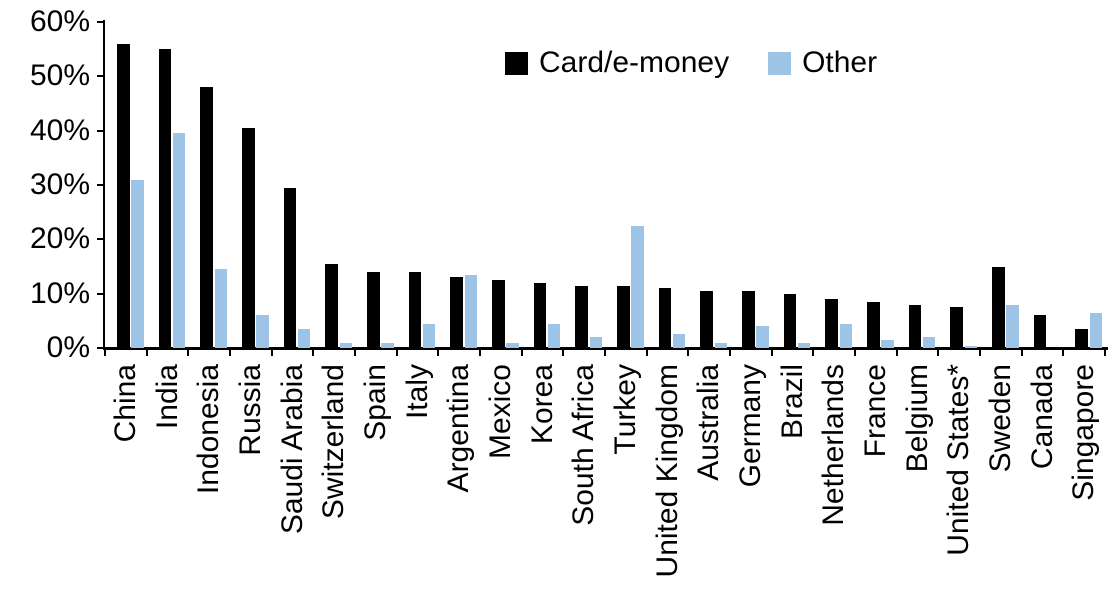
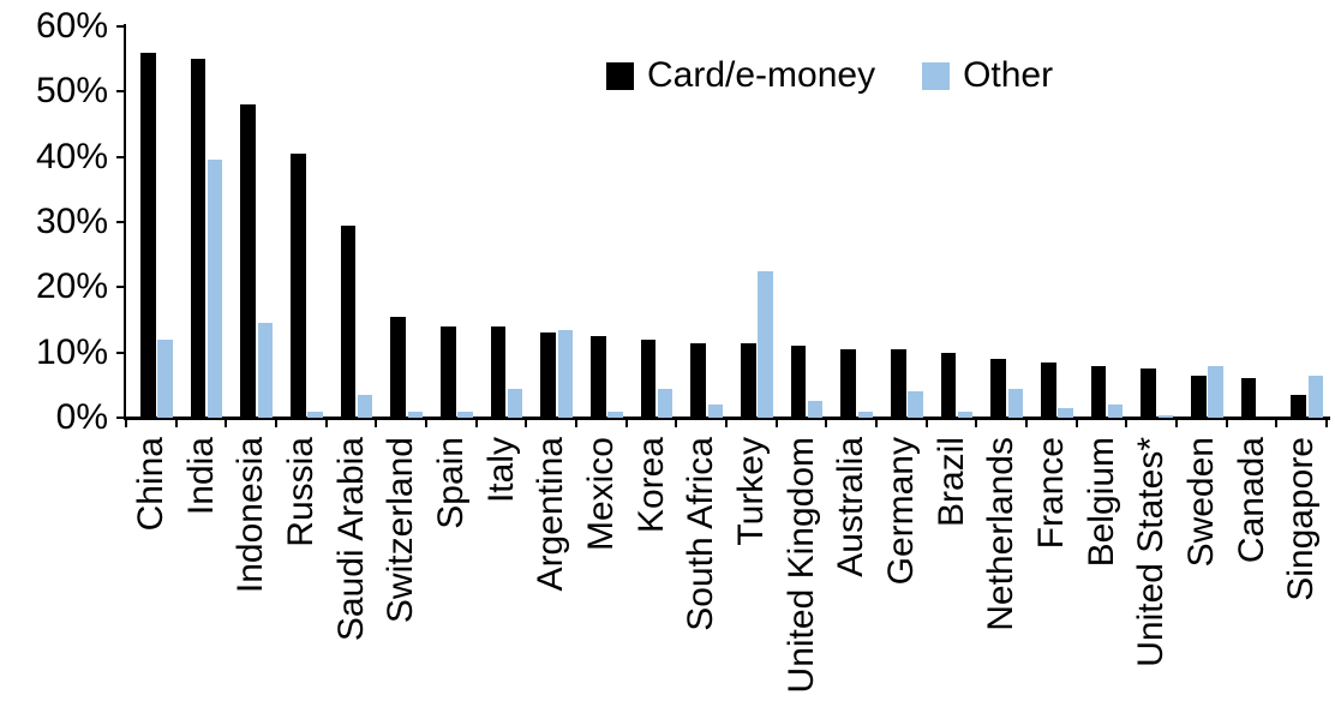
Other/China: 31% -> 12%
Other/Russia: 6% -> 1%
Card/e-money/Sweden: 15% -> 6%
